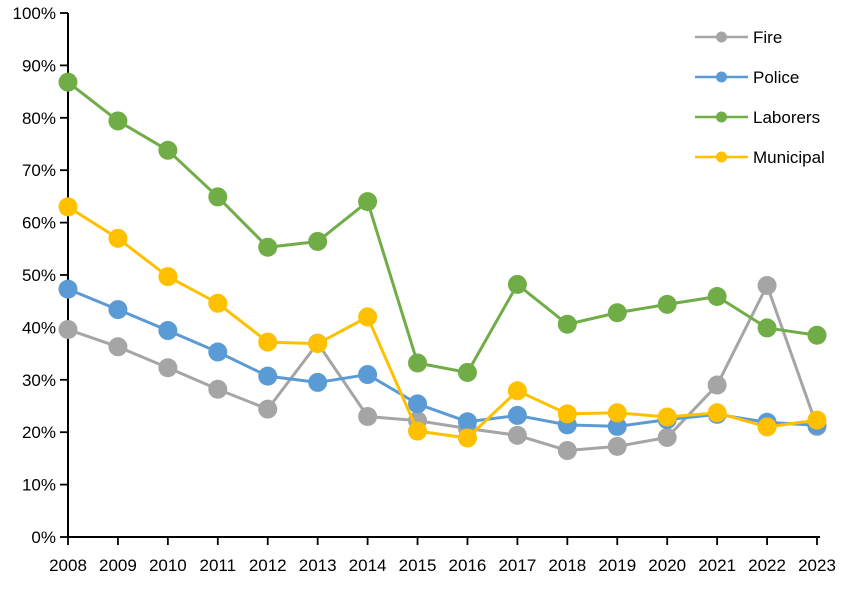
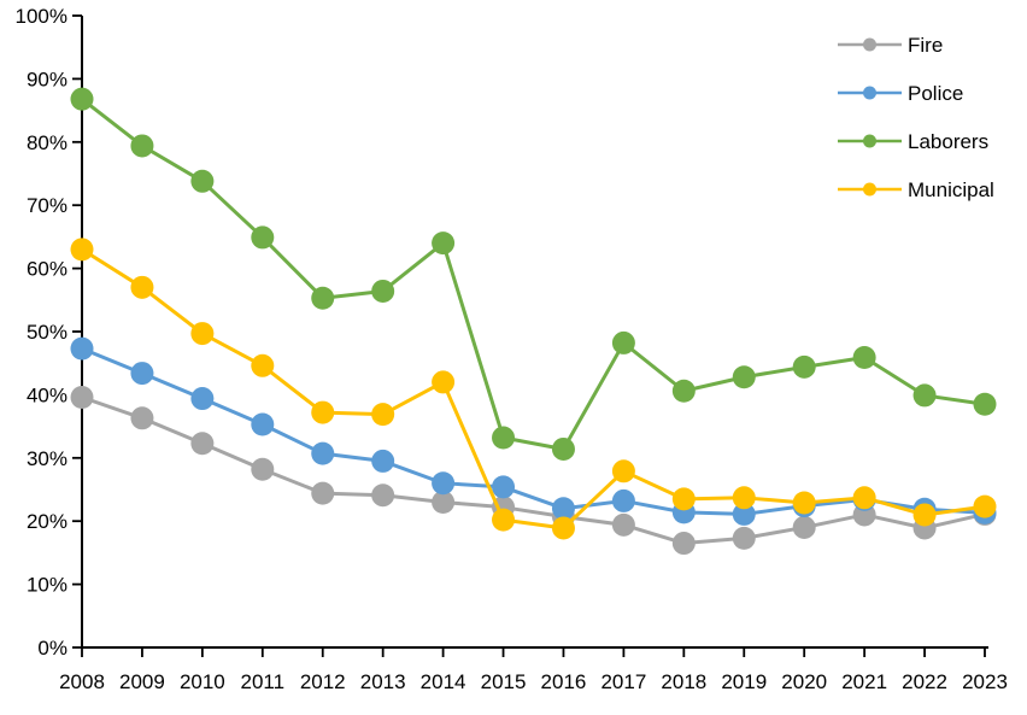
Fire/2013: 37% -> 24%
Police/2014: 31% -> 26%
Fire/2021: 29% -> 21%
Fire/2022: 48% -> 19%
